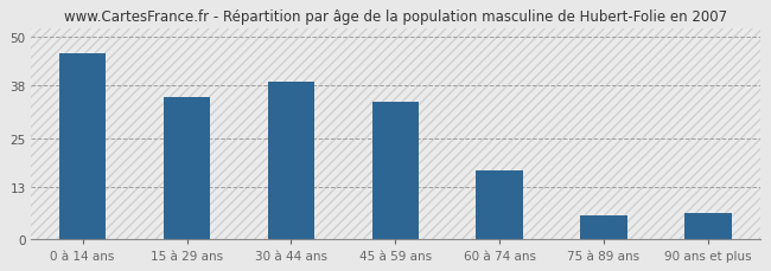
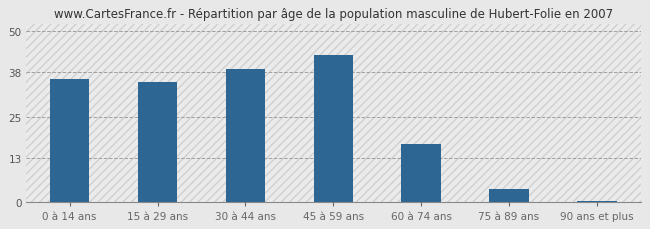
0 à 14 ans: 46.0 -> 36.0
45 à 59 ans: 34.0 -> 43.0
75 à 89 ans: 6.0 -> 4.0
90 ans et plus: 6.5 -> 0.5
